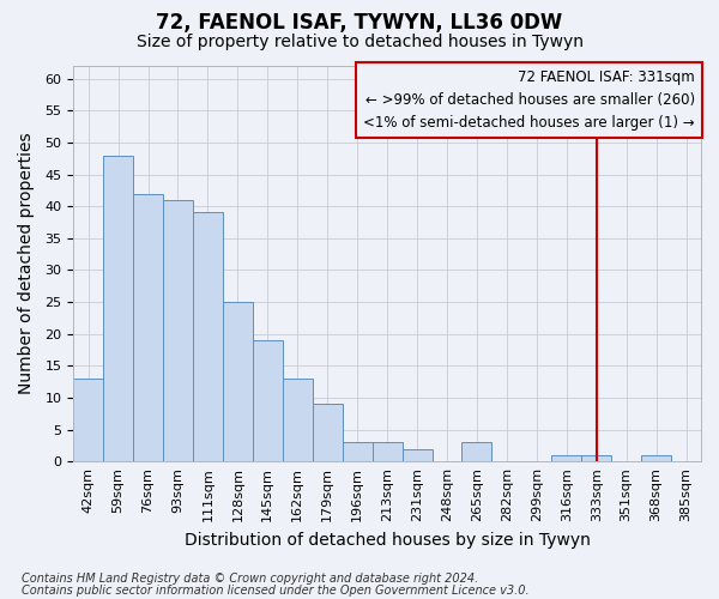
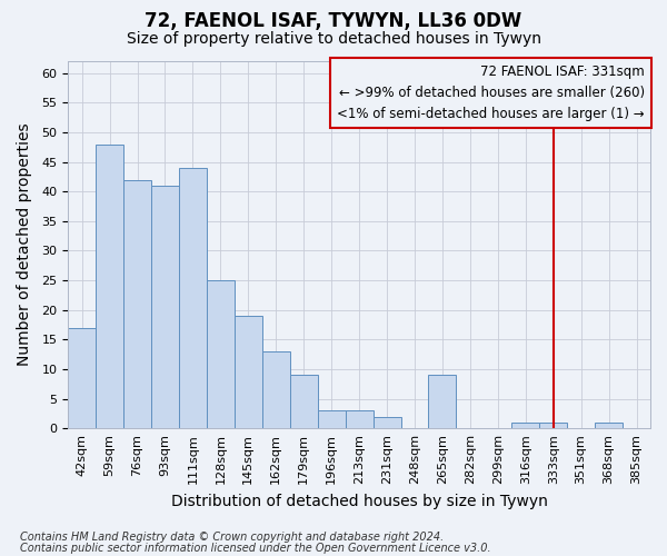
42sqm: 13 -> 17
111sqm: 39 -> 44
265sqm: 3 -> 9
